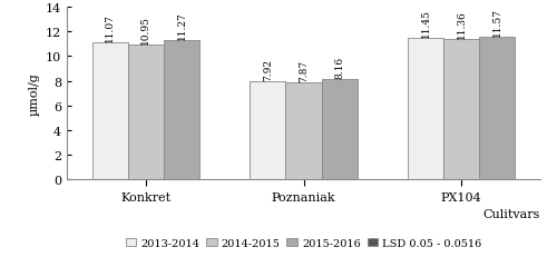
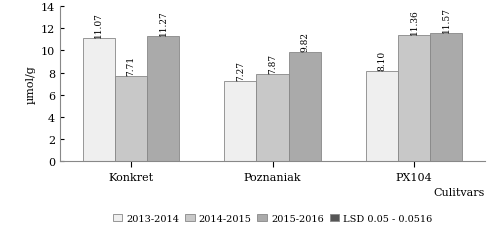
2014-2015/Konkret: 10.95 -> 7.71
2013-2014/Poznaniak: 7.92 -> 7.27
2015-2016/Poznaniak: 8.16 -> 9.82
2013-2014/PX104: 11.45 -> 8.10
